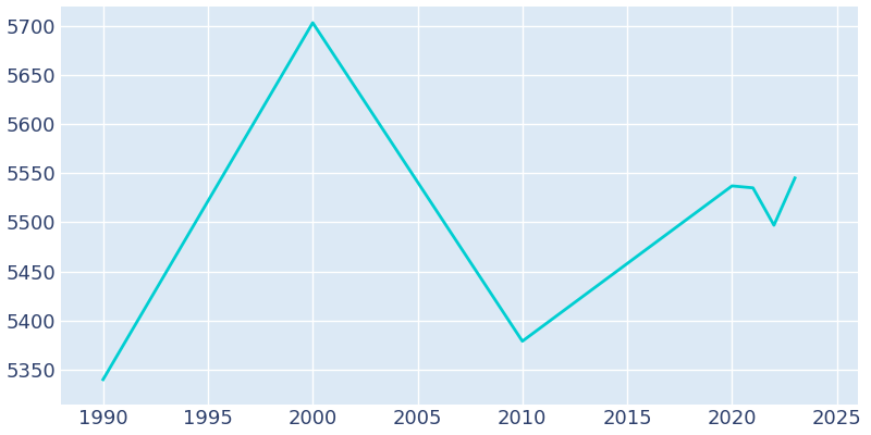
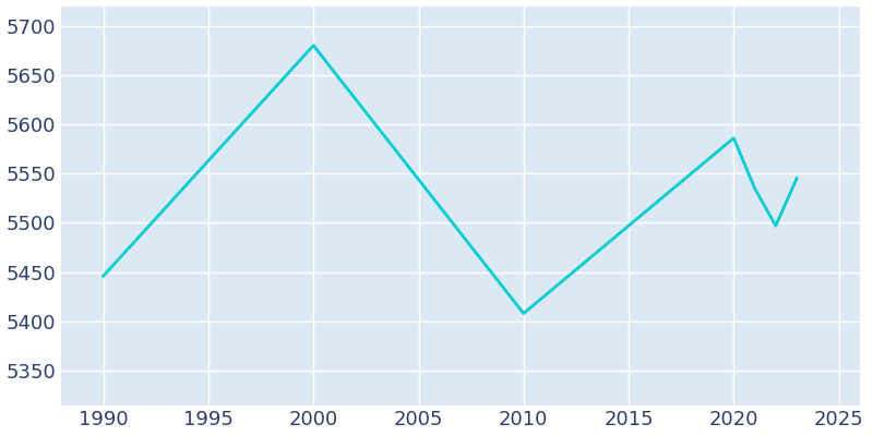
1990: 5340 -> 5446
2000: 5703 -> 5680
2010: 5379 -> 5408
2020: 5537 -> 5586
